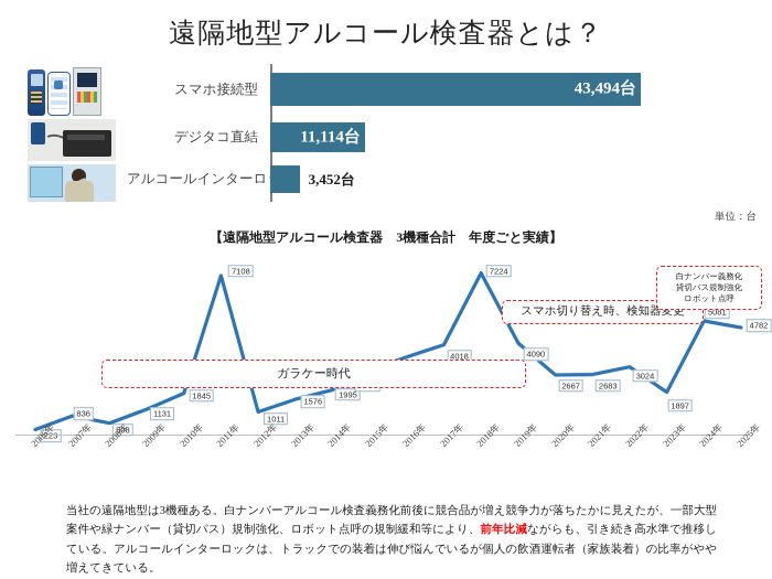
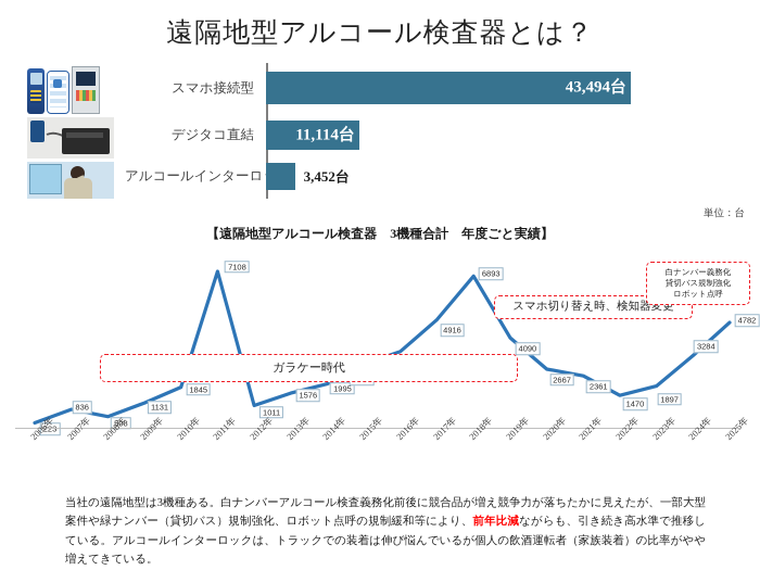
2017年: 4018 -> 4916
2018年: 7224 -> 6893
2021年: 2683 -> 2361
2022年: 3024 -> 1470
2024年: 5081 -> 3284
